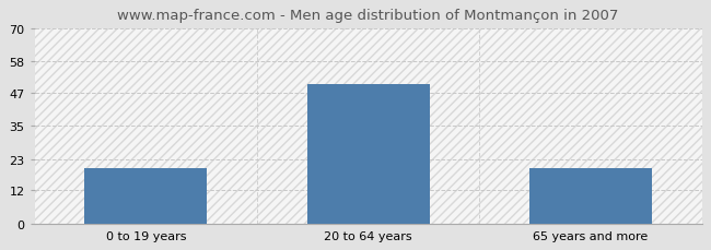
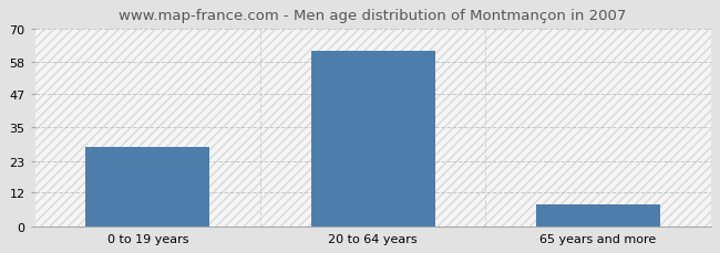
0 to 19 years: 20 -> 28
20 to 64 years: 50 -> 62
65 years and more: 20 -> 8
